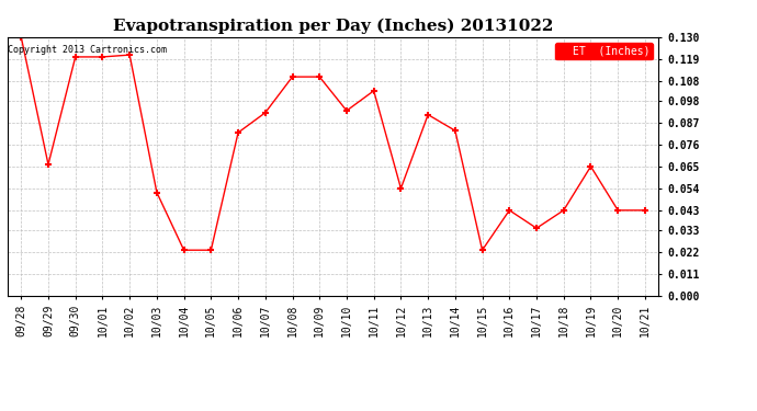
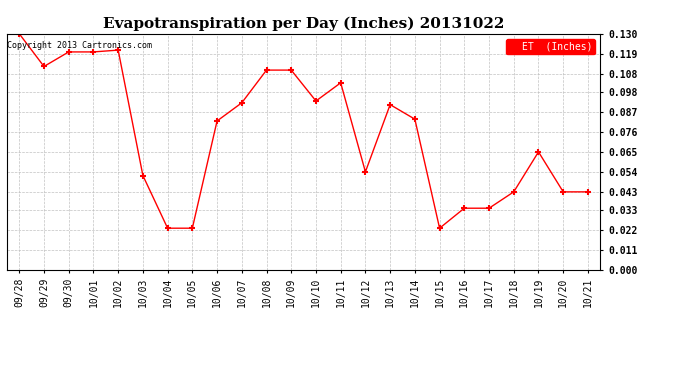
09/29: 0.066 -> 0.112
10/16: 0.043 -> 0.034
